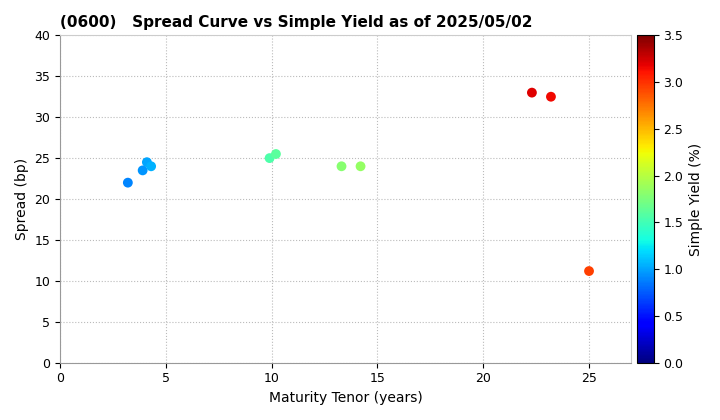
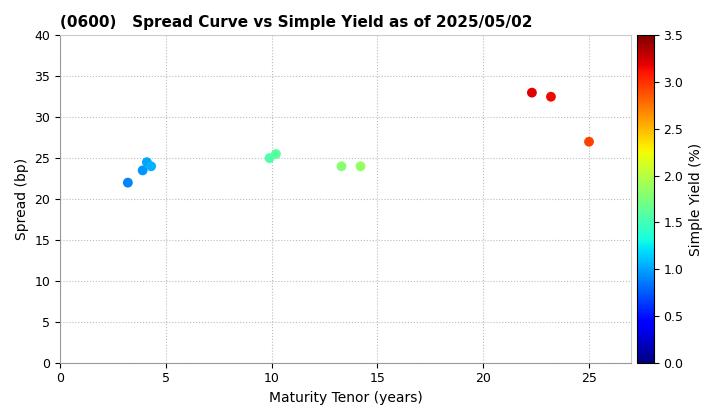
25: 11.2 -> 27.0
